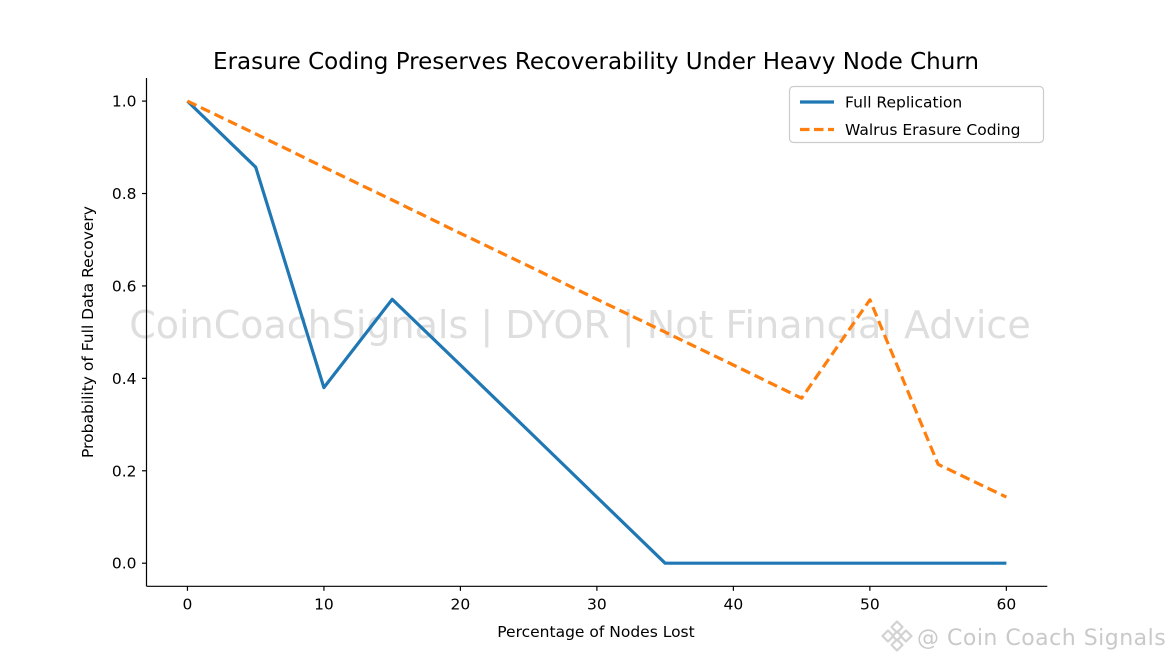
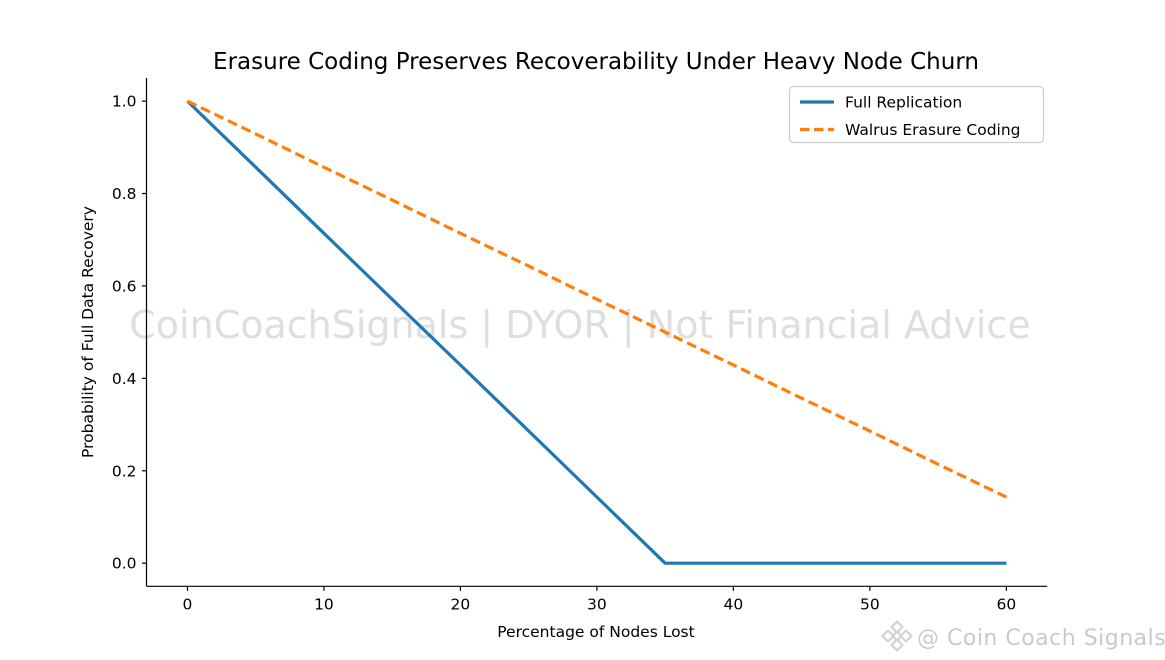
Full Replication/10: 0.38 -> 0.71
Walrus Erasure Coding/50: 0.57 -> 0.29
